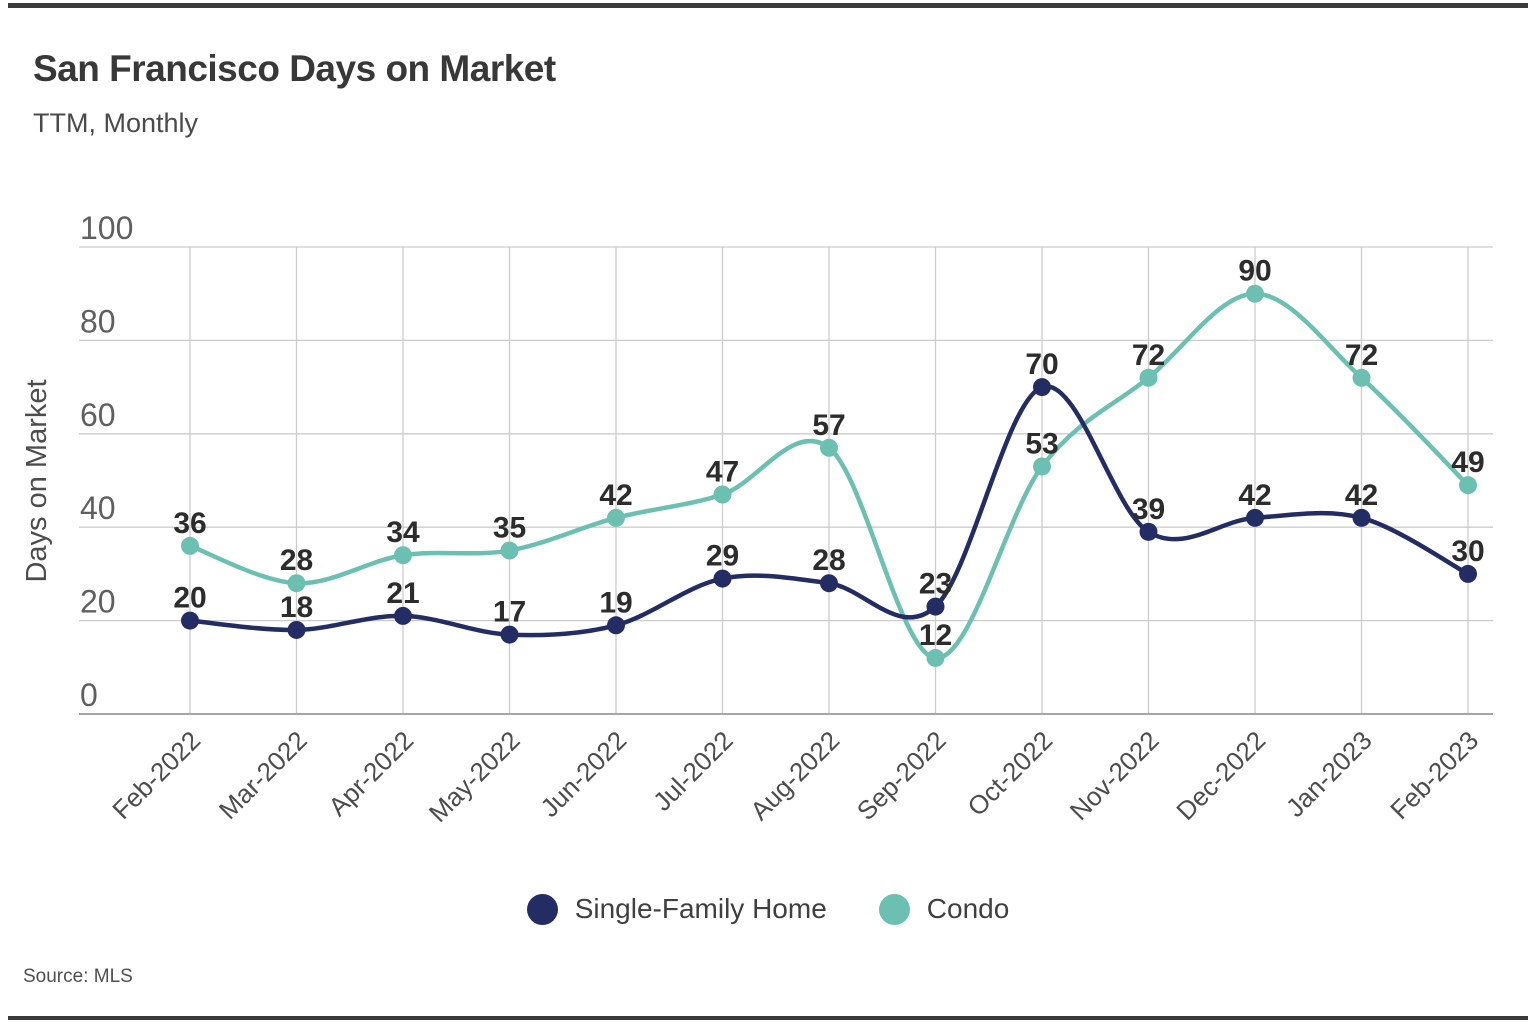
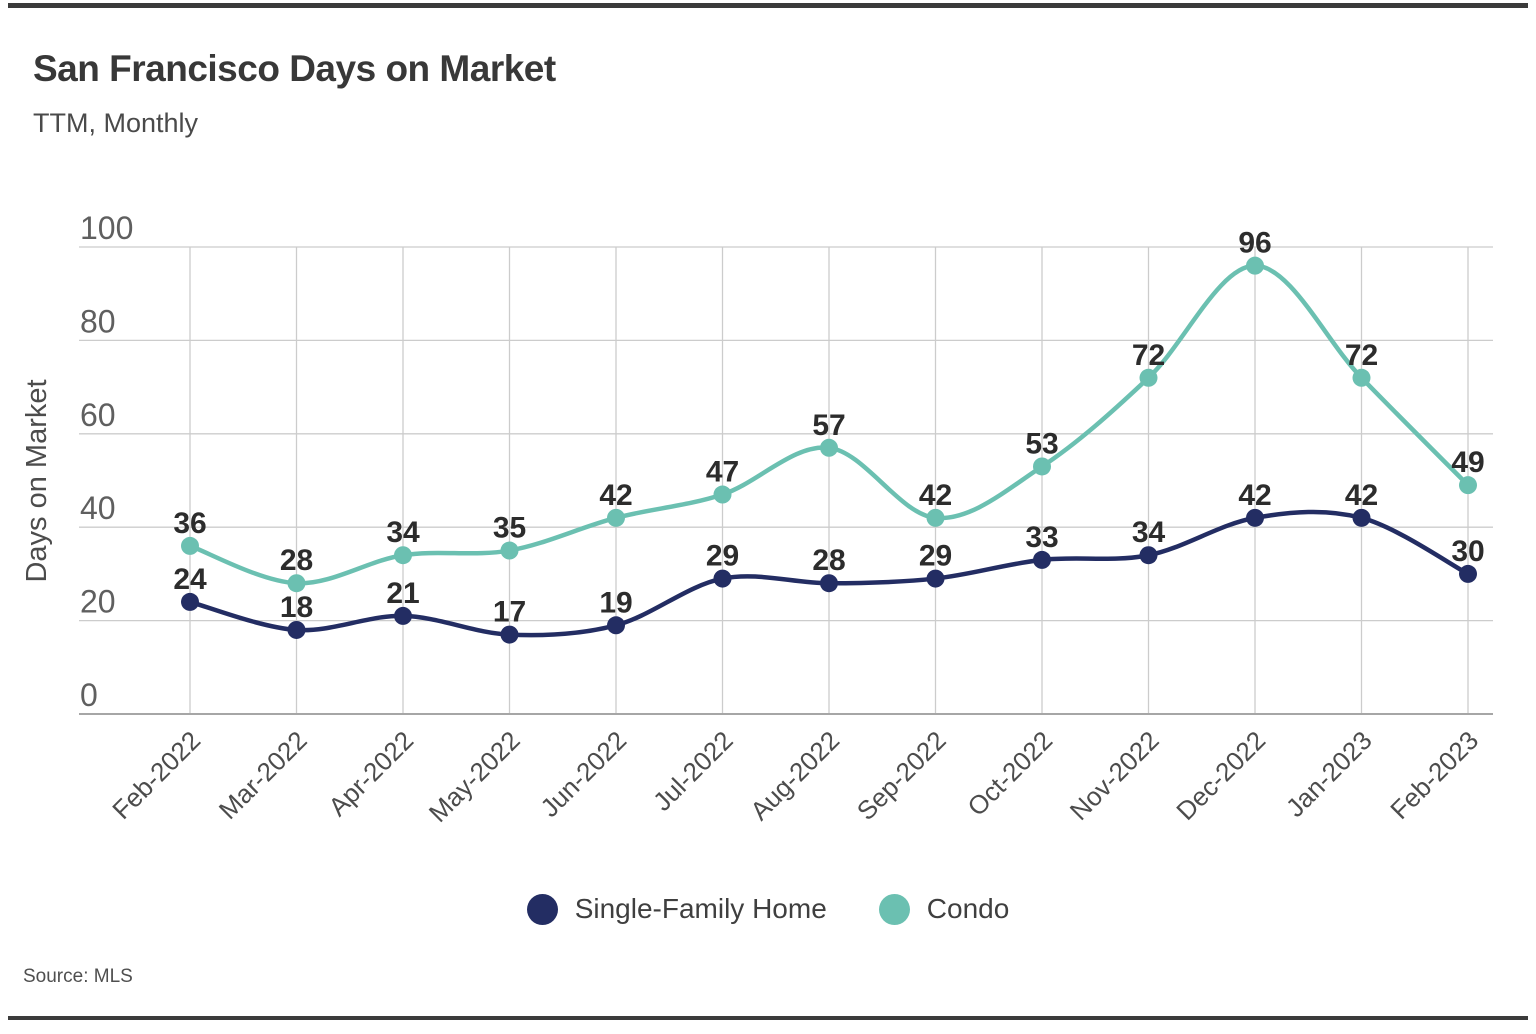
Single-Family Home/Feb-2022: 20 -> 24
Single-Family Home/Sep-2022: 23 -> 29
Condo/Sep-2022: 12 -> 42
Single-Family Home/Oct-2022: 70 -> 33
Single-Family Home/Nov-2022: 39 -> 34
Condo/Dec-2022: 90 -> 96
